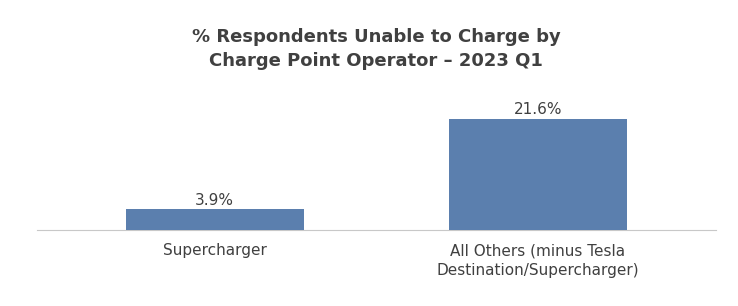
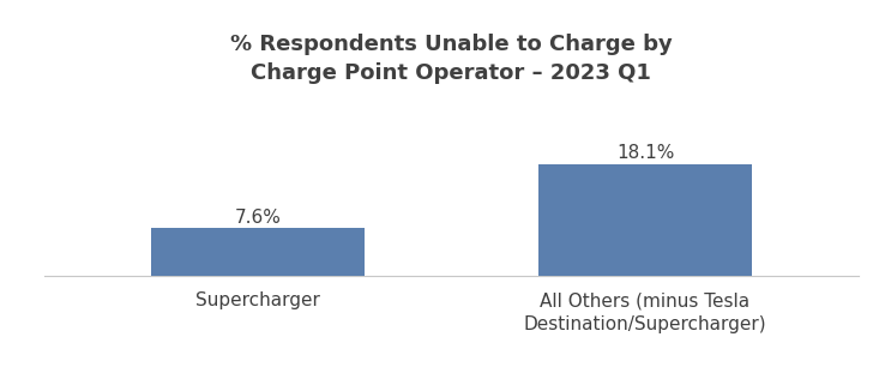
Supercharger: 3.9% -> 7.6%
All Others (minus Tesla Destination/Supercharger): 21.6% -> 18.1%
